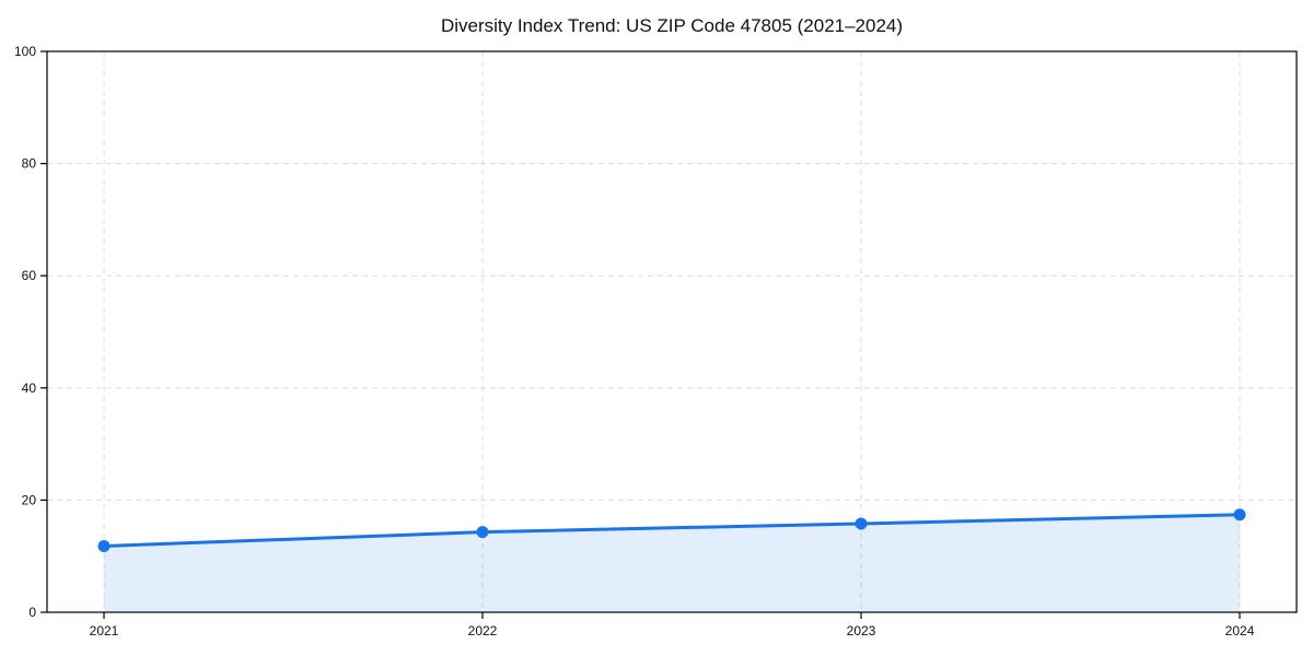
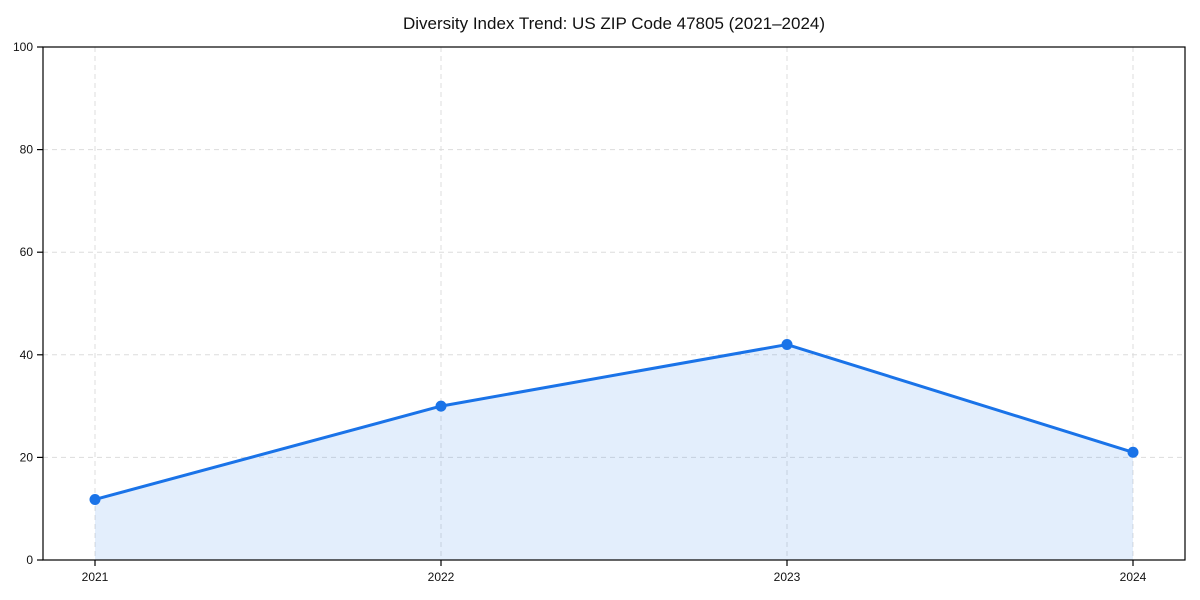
2022: 14 -> 30
2023: 16 -> 42
2024: 17 -> 21
